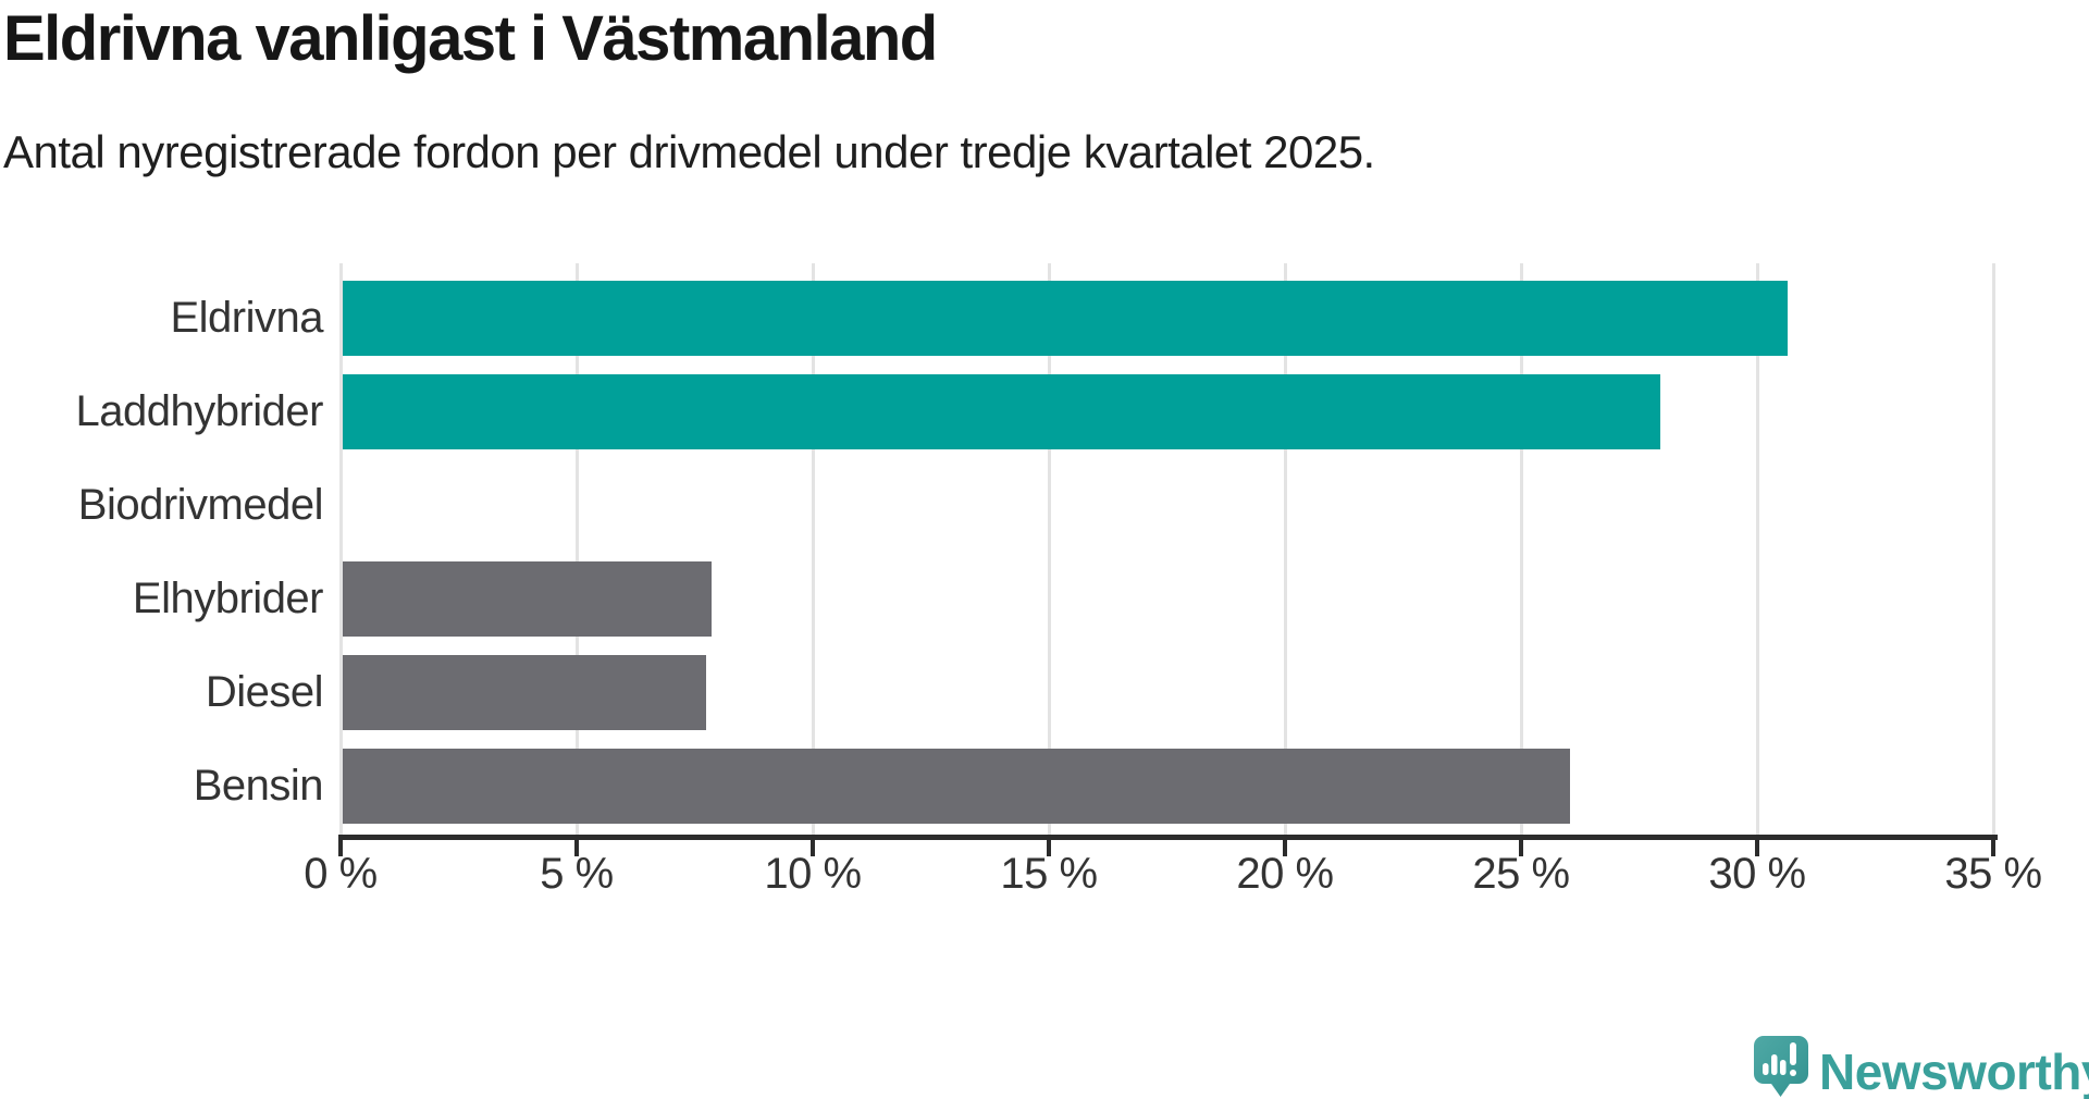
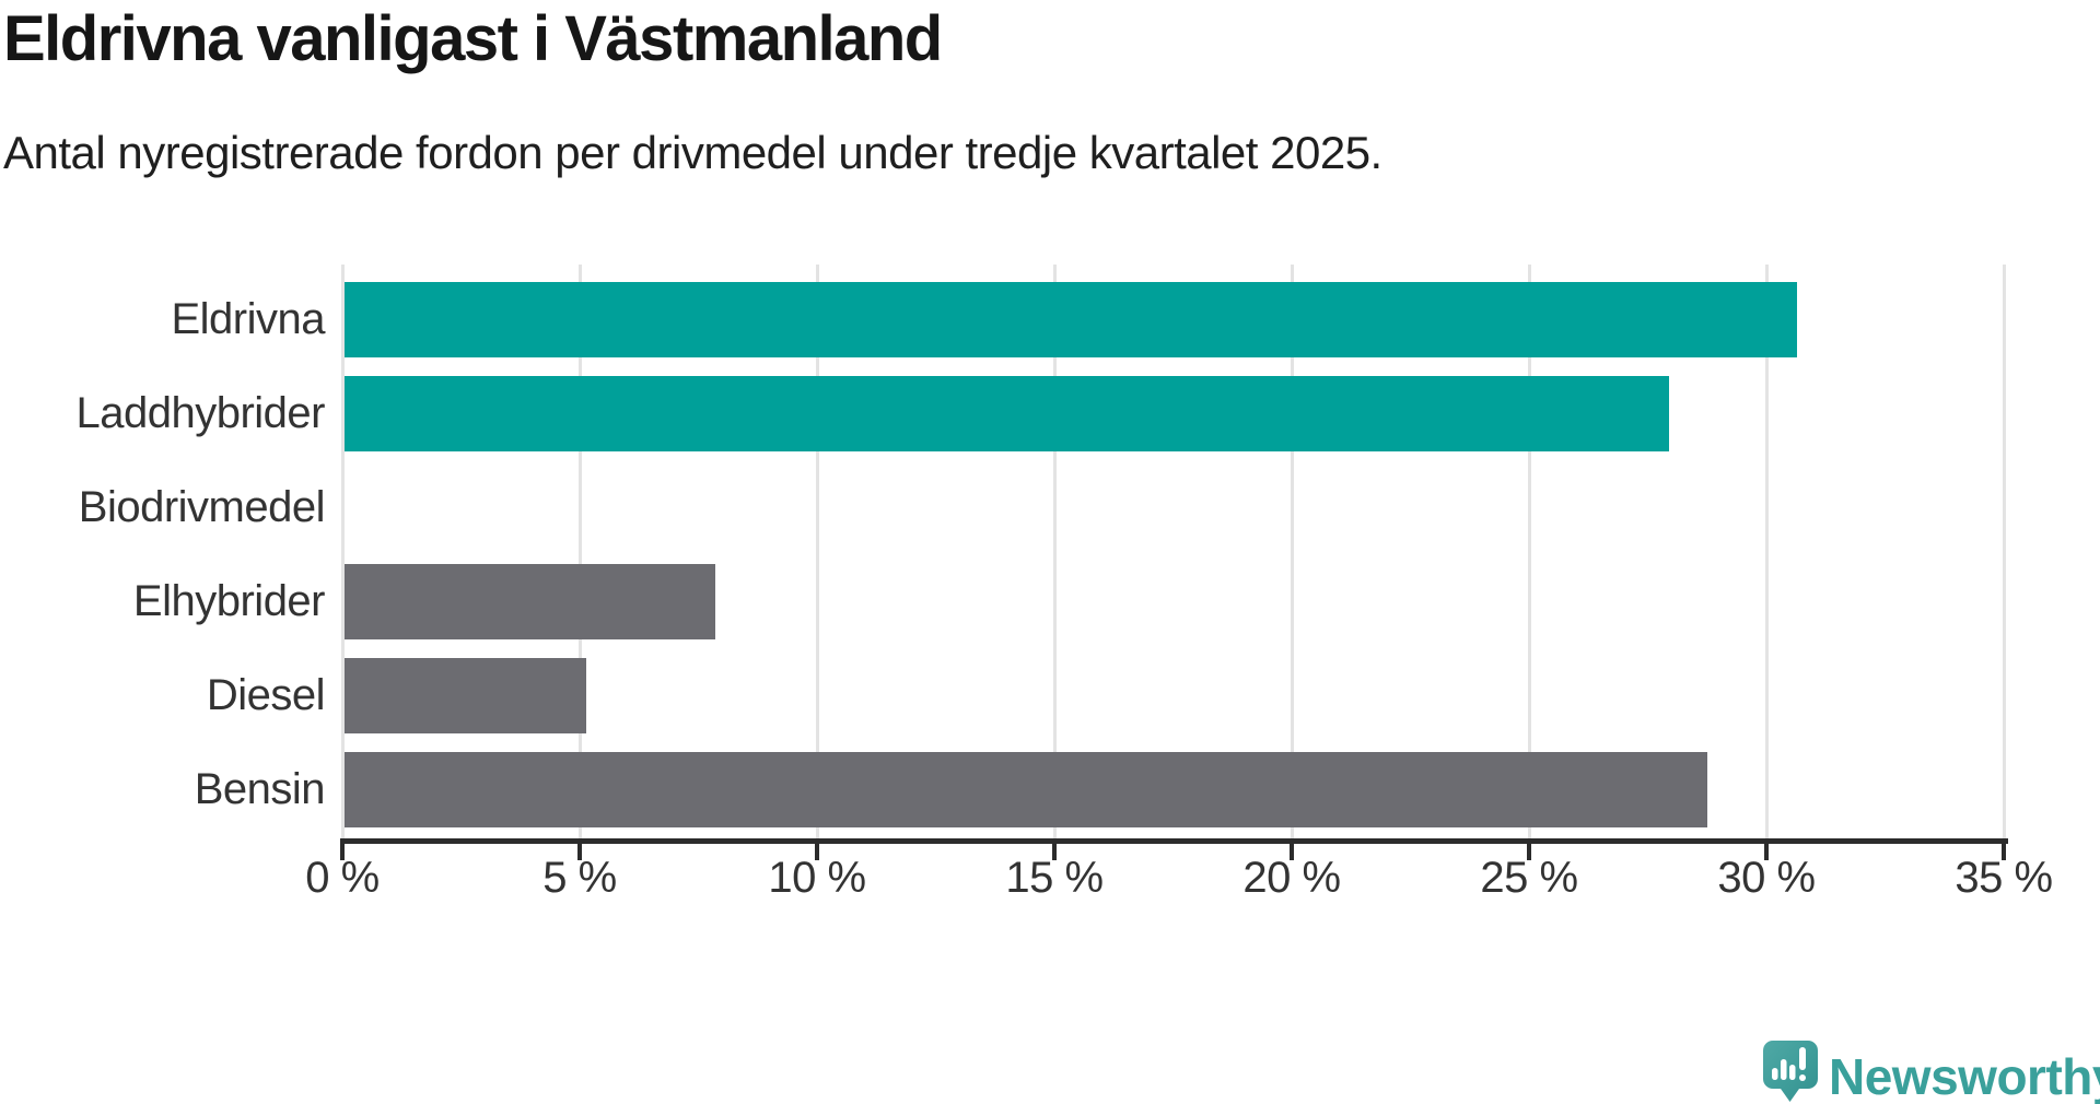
Diesel: 7.7% -> 5.1%
Bensin: 26.0% -> 28.7%
